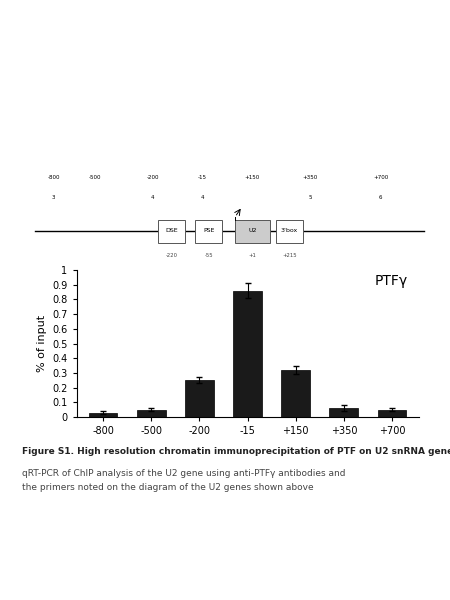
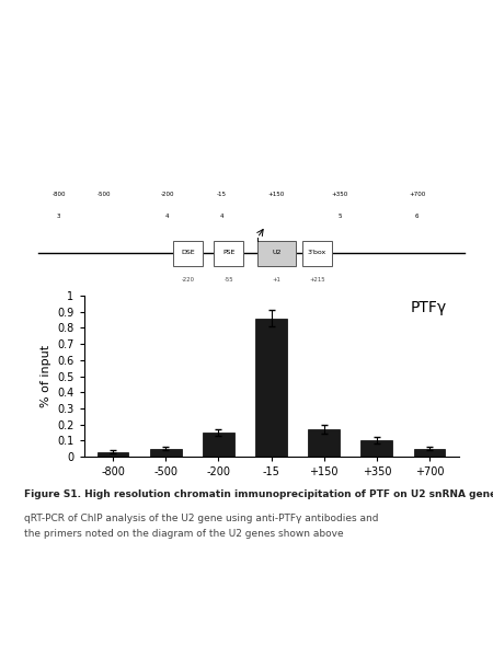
-200: 0.25 -> 0.15
+150: 0.32 -> 0.17
+350: 0.06 -> 0.10
